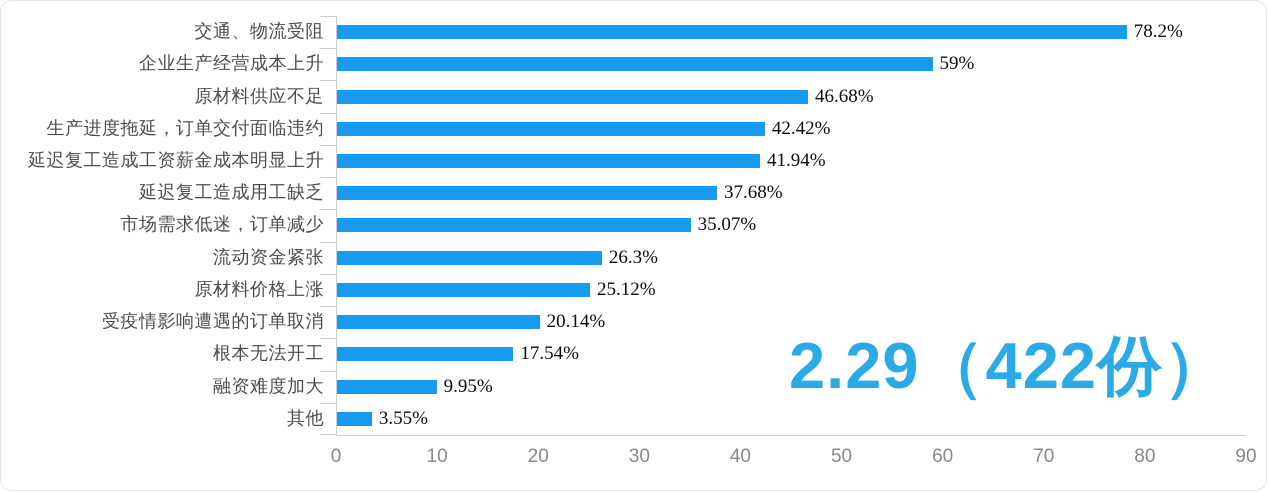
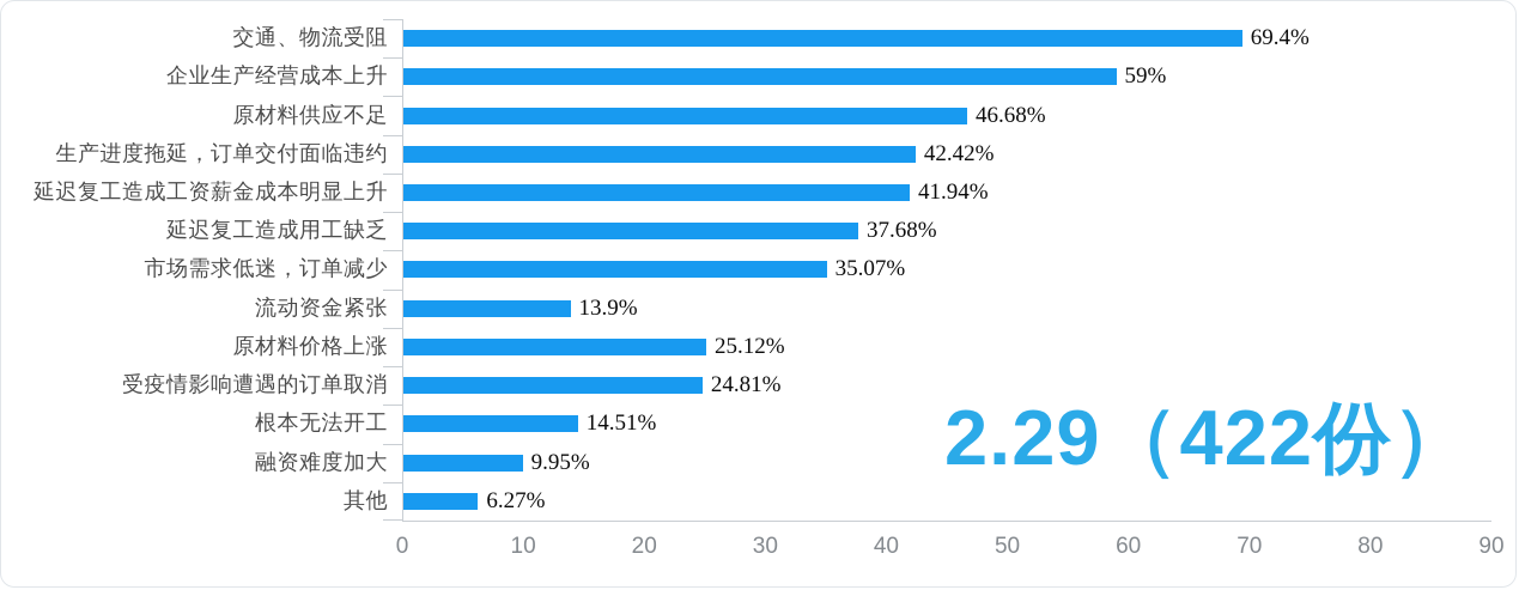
交通、物流受阻: 78.2% -> 69.4%
流动资金紧张: 26.3% -> 13.9%
受疫情影响遭遇的订单取消: 20.14% -> 24.81%
根本无法开工: 17.54% -> 14.51%
其他: 3.55% -> 6.27%
